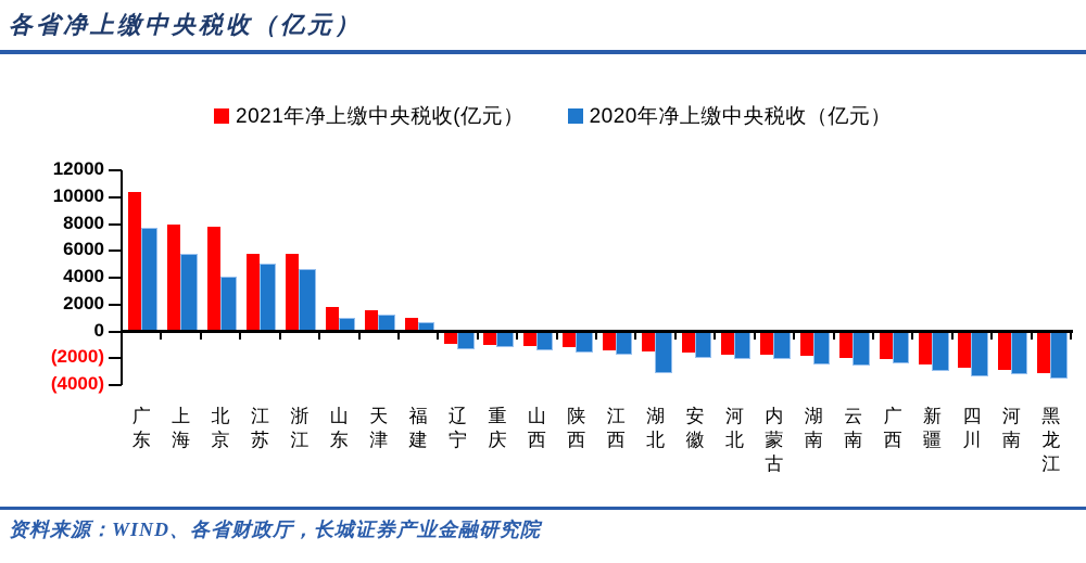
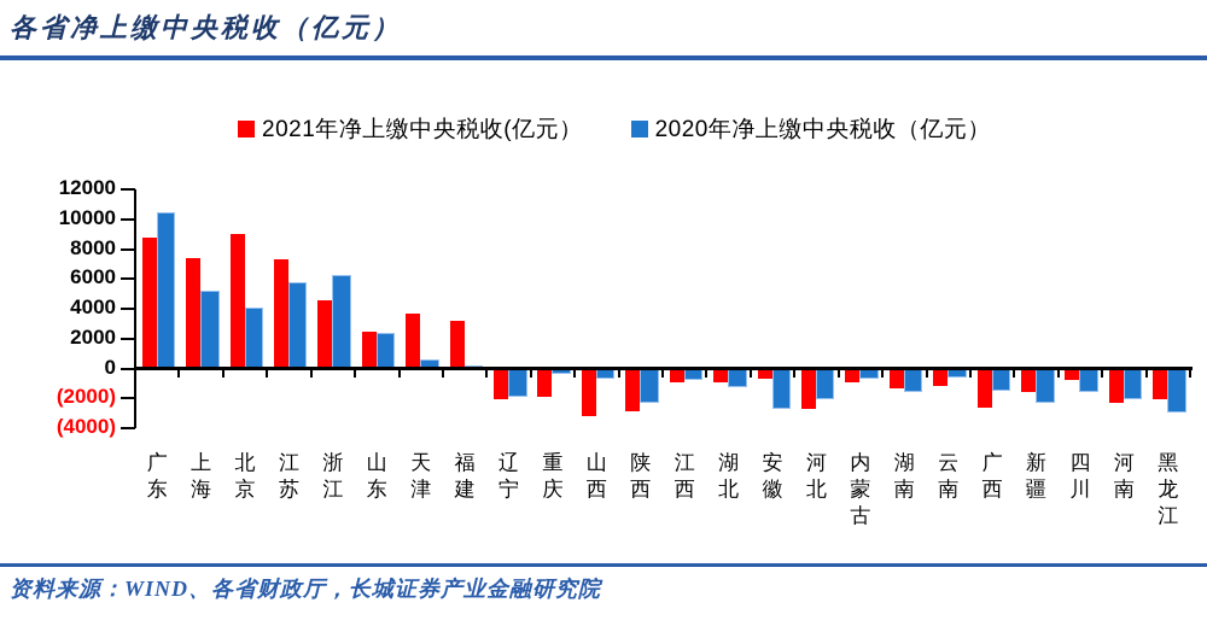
2021年净上缴中央税收(亿元）/广东: 10400 -> 8800
2020年净上缴中央税收（亿元）/广东: 7600 -> 10400
2021年净上缴中央税收(亿元）/上海: 8000 -> 7400
2020年净上缴中央税收（亿元）/上海: 5700 -> 5100
2021年净上缴中央税收(亿元）/北京: 7800 -> 9000
2021年净上缴中央税收(亿元）/江苏: 5800 -> 7300
2020年净上缴中央税收（亿元）/江苏: 5000 -> 5700
2021年净上缴中央税收(亿元）/浙江: 5800 -> 4600
2020年净上缴中央税收（亿元）/浙江: 4600 -> 6200
2021年净上缴中央税收(亿元）/山东: 1800 -> 2500
2020年净上缴中央税收（亿元）/山东: 900 -> 2300
2021年净上缴中央税收(亿元）/天津: 1600 -> 3700
2020年净上缴中央税收（亿元）/天津: 1200 -> 500
2021年净上缴中央税收(亿元）/福建: 1000 -> 3200
2020年净上缴中央税收（亿元）/福建: 600 -> 100
2021年净上缴中央税收(亿元）/辽宁: -900 -> -2100
2020年净上缴中央税收（亿元）/辽宁: -1200 -> -1800
2021年净上缴中央税收(亿元）/重庆: -1000 -> -1900
2020年净上缴中央税收（亿元）/重庆: -1100 -> -300
2021年净上缴中央税收(亿元）/山西: -1100 -> -3200
2020年净上缴中央税收（亿元）/山西: -1400 -> -600
2021年净上缴中央税收(亿元）/陕西: -1200 -> -2900
2020年净上缴中央税收（亿元）/陕西: -1500 -> -2200
2021年净上缴中央税收(亿元）/江西: -1400 -> -900
2020年净上缴中央税收（亿元）/江西: -1600 -> -700
2021年净上缴中央税收(亿元）/湖北: -1500 -> -900
2020年净上缴中央税收（亿元）/湖北: -3000 -> -1200
2021年净上缴中央税收(亿元）/安徽: -1600 -> -700
2020年净上缴中央税收（亿元）/安徽: -1900 -> -2600
2021年净上缴中央税收(亿元）/河北: -1700 -> -2700
2021年净上缴中央税收(亿元）/内蒙古: -1800 -> -900
2020年净上缴中央税收（亿元）/内蒙古: -2000 -> -600
2021年净上缴中央税收(亿元）/湖南: -1800 -> -1300
2020年净上缴中央税收（亿元）/湖南: -2400 -> -1500
2021年净上缴中央税收(亿元）/云南: -2000 -> -1200
2020年净上缴中央税收（亿元）/云南: -2400 -> -500
2021年净上缴中央税收(亿元）/广西: -2000 -> -2600
2020年净上缴中央税收（亿元）/广西: -2300 -> -1400
2021年净上缴中央税收(亿元）/新疆: -2400 -> -1600
2020年净上缴中央税收（亿元）/新疆: -2800 -> -2200
2021年净上缴中央税收(亿元）/四川: -2700 -> -800
2020年净上缴中央税收（亿元）/四川: -3300 -> -1500
2021年净上缴中央税收(亿元）/河南: -2800 -> -2300
2020年净上缴中央税收（亿元）/河南: -3100 -> -2000
2021年净上缴中央税收(亿元）/黑龙江: -3100 -> -2100
2020年净上缴中央税收（亿元）/黑龙江: -3400 -> -2900
